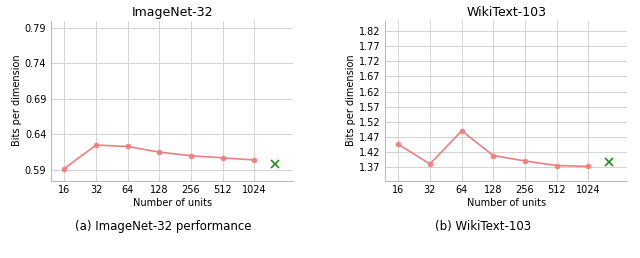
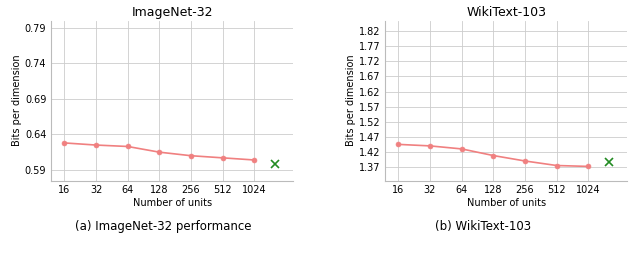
ImageNet-32/16: 0.592 -> 0.628
WikiText-103/32: 1.380 -> 1.440
WikiText-103/64: 1.490 -> 1.430
